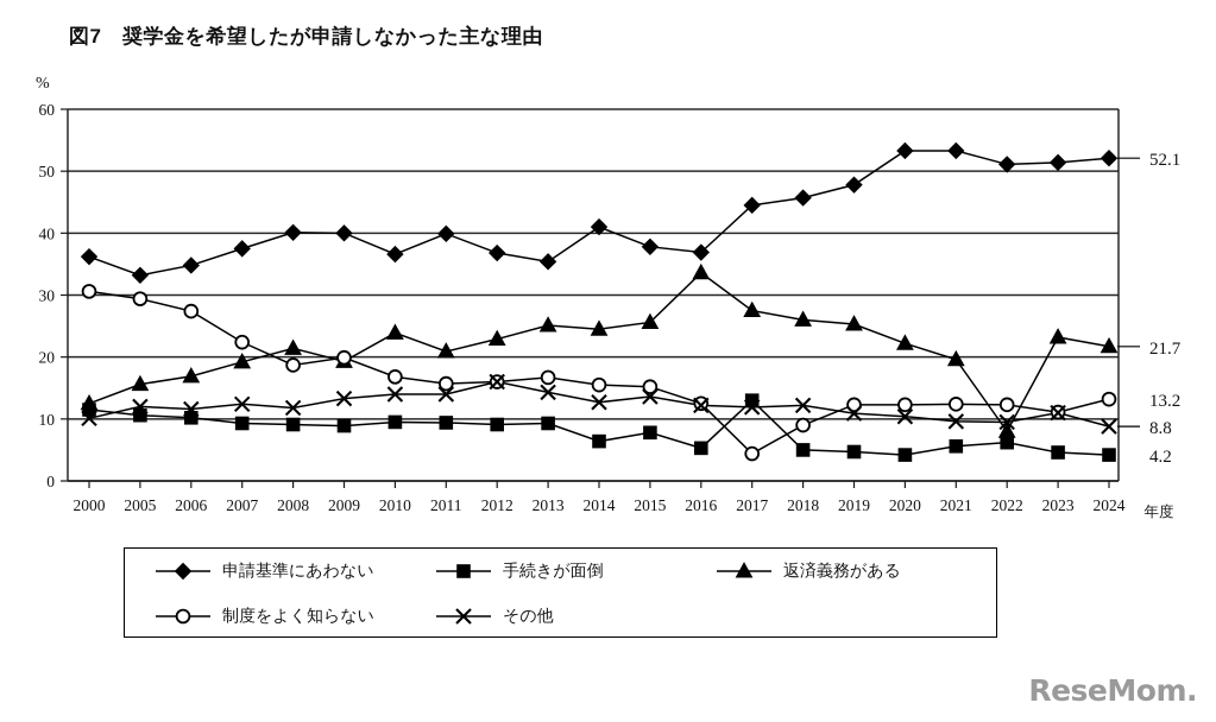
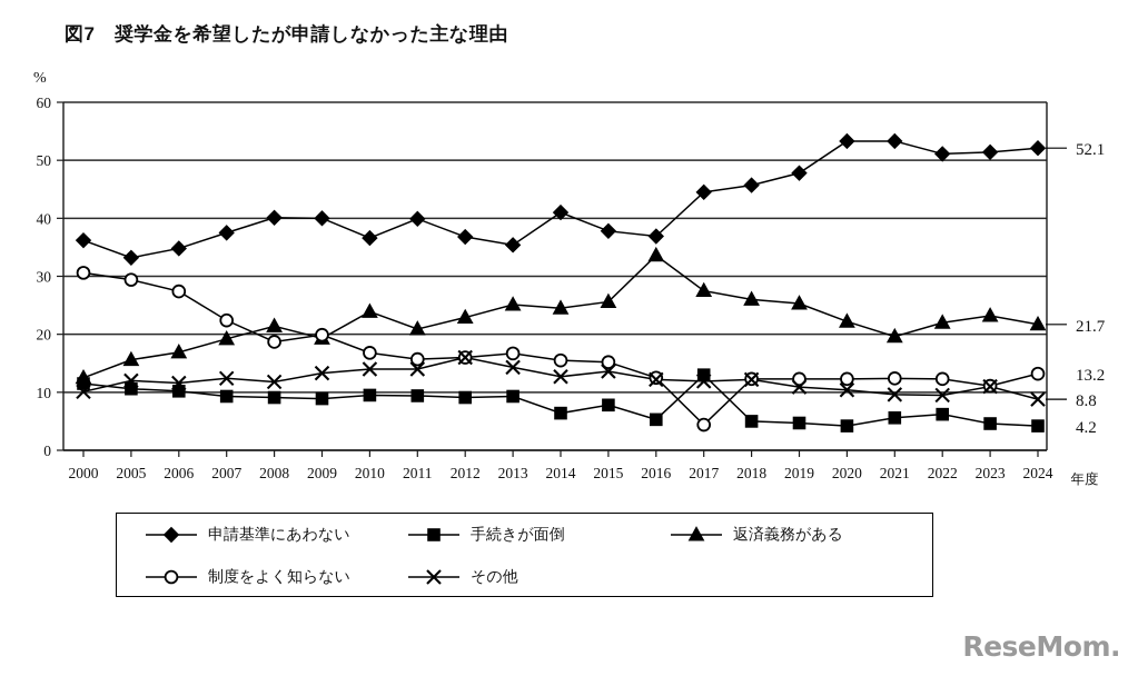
制度をよく知らない/2018: 9 -> 12
返済義務がある/2022: 8 -> 22
